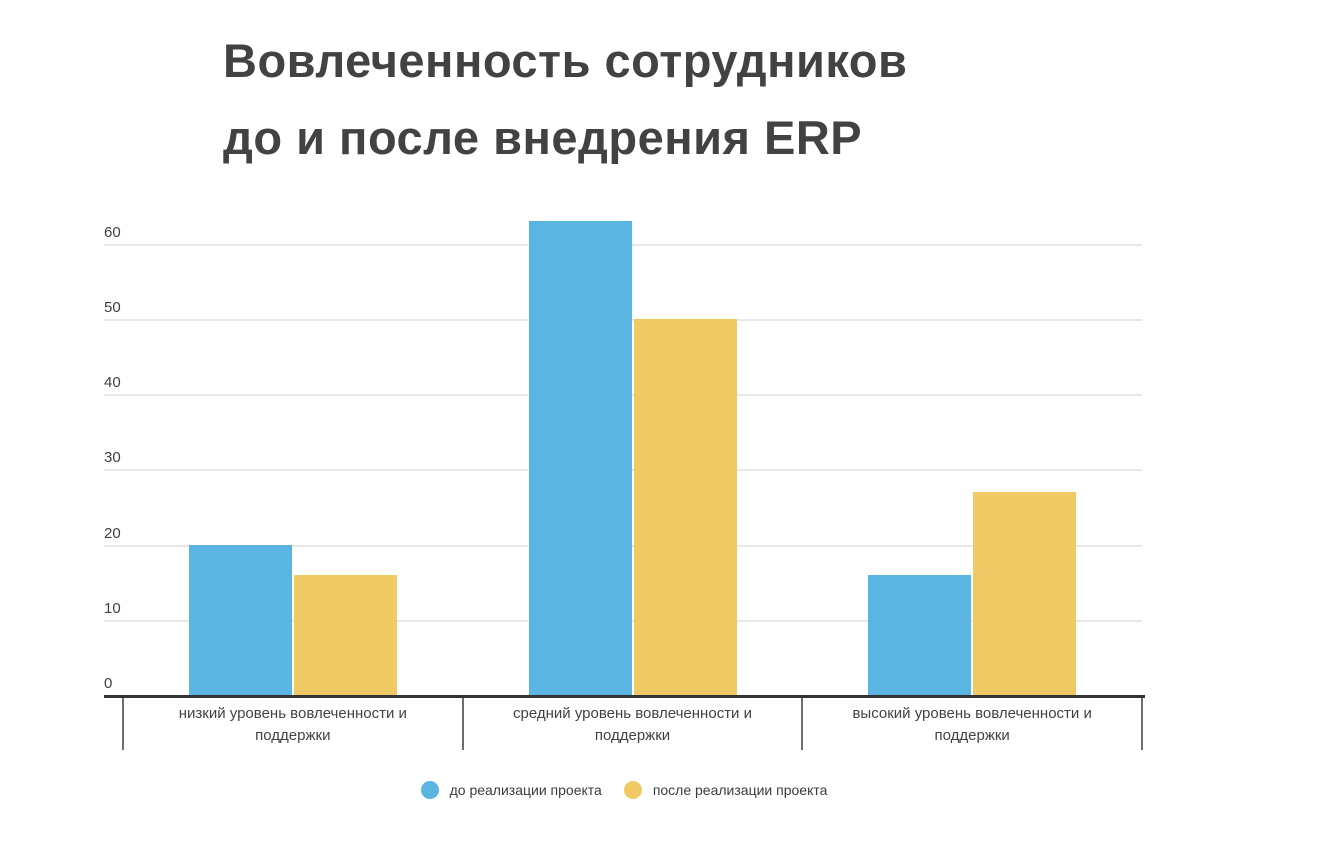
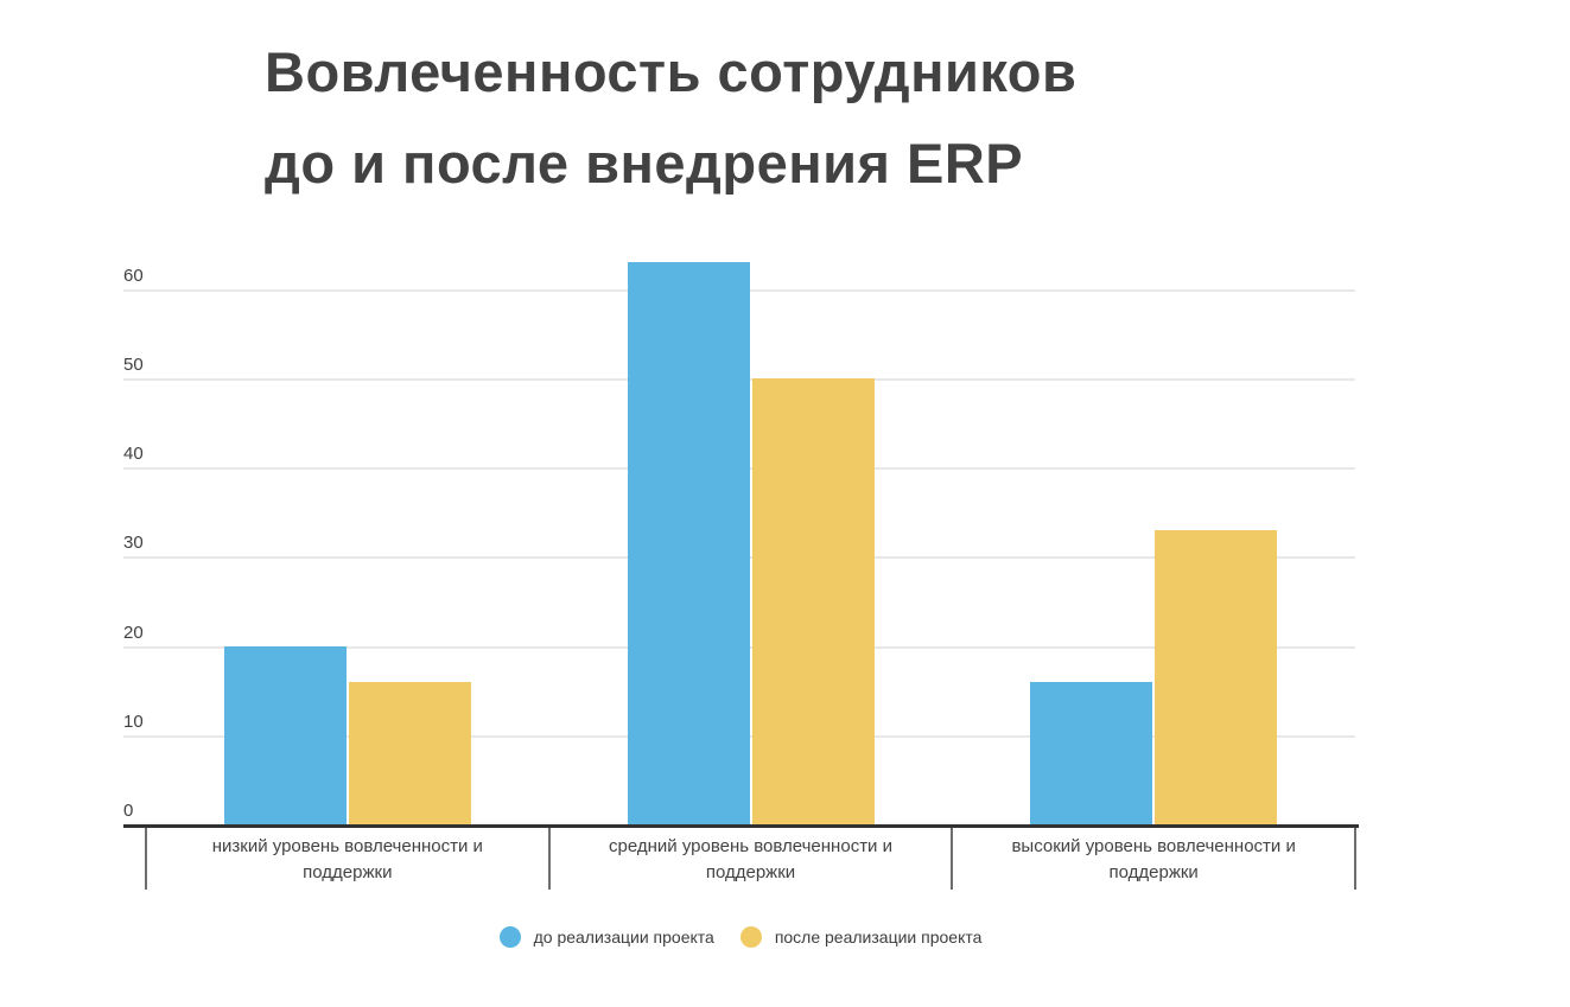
после реализации проекта/высокий уровень вовлеченности и поддержки: 27 -> 33
